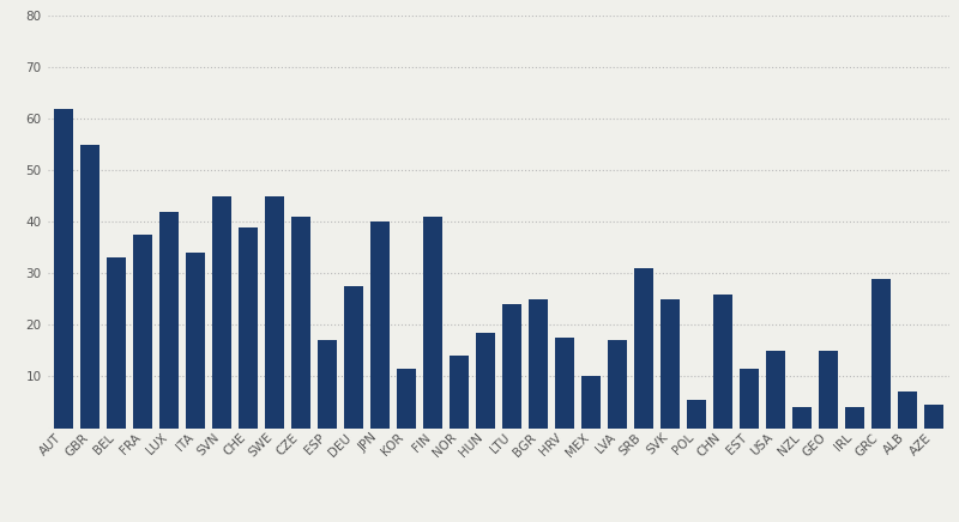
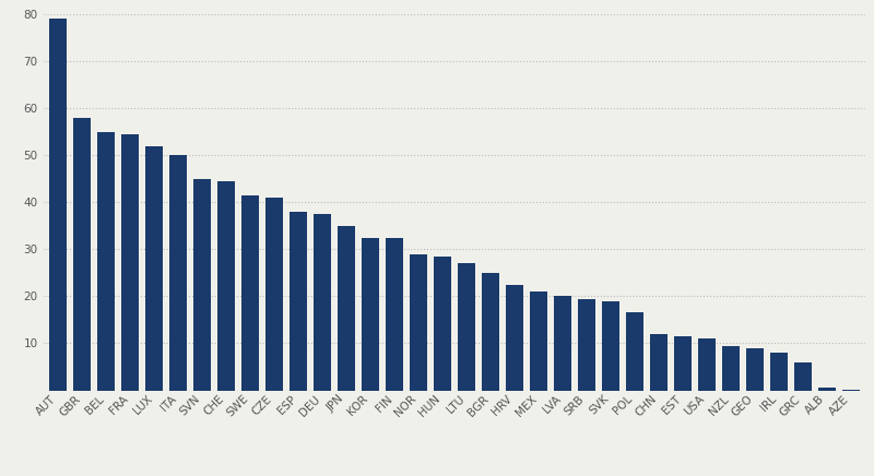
AUT: 62.0 -> 79.0
GBR: 55.0 -> 58.0
BEL: 33.0 -> 55.0
FRA: 37.5 -> 54.5
LUX: 42.0 -> 52.0
ITA: 34.0 -> 50.0
CHE: 39.0 -> 44.5
SWE: 45.0 -> 41.5
ESP: 17.0 -> 38.0
DEU: 27.5 -> 37.5
JPN: 40.0 -> 35.0
KOR: 11.5 -> 32.5
FIN: 41.0 -> 32.5
NOR: 14.0 -> 29.0
HUN: 18.5 -> 28.5
LTU: 24.0 -> 27.0
HRV: 17.5 -> 22.5
MEX: 10.0 -> 21.0
LVA: 17.0 -> 20.0
SRB: 31.0 -> 19.5
SVK: 25.0 -> 19.0
POL: 5.5 -> 16.5
CHN: 26.0 -> 12.0
USA: 15.0 -> 11.0
NZL: 4.0 -> 9.5
GEO: 15.0 -> 9.0
IRL: 4.0 -> 8.0
GRC: 29.0 -> 6.0
ALB: 7.0 -> 0.7
AZE: 4.5 -> 0.2
